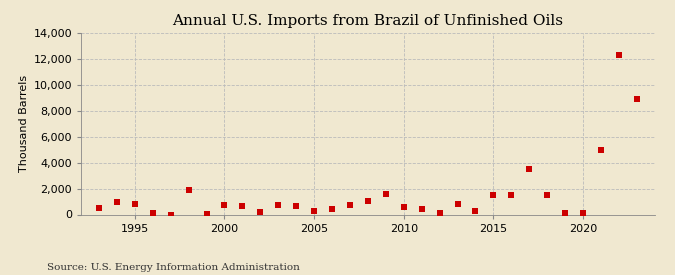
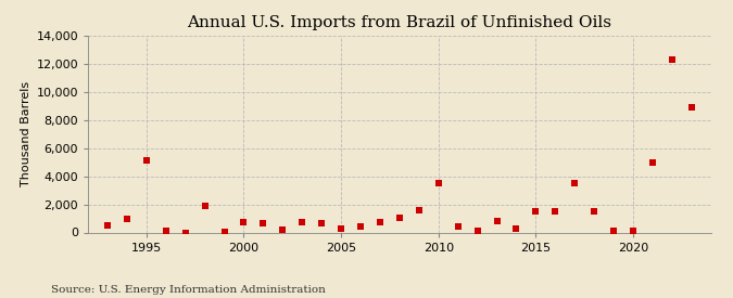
1995: 800 -> 5,100
2010: 600 -> 3,500
